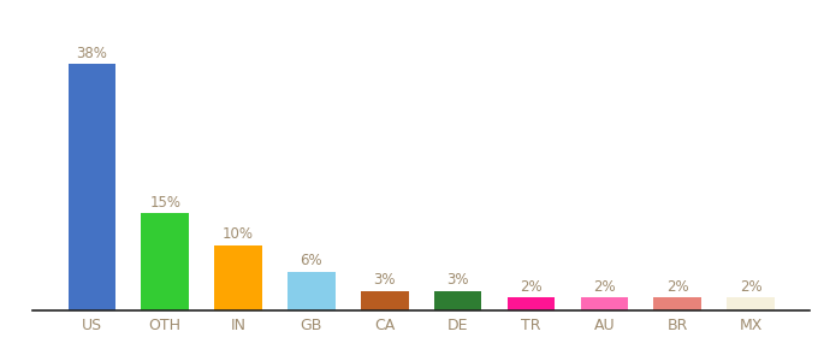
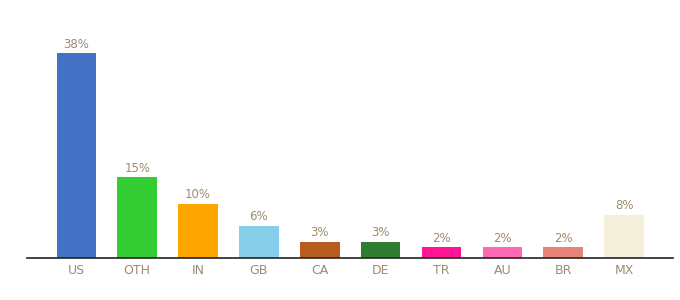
MX: 2% -> 8%
